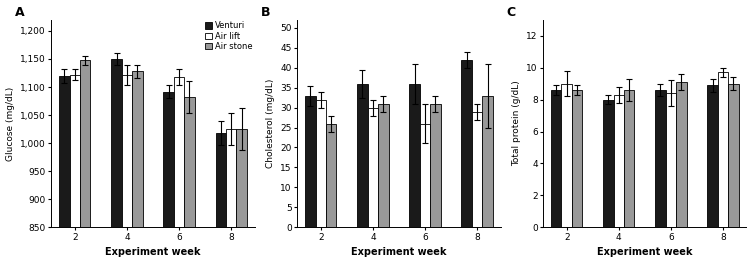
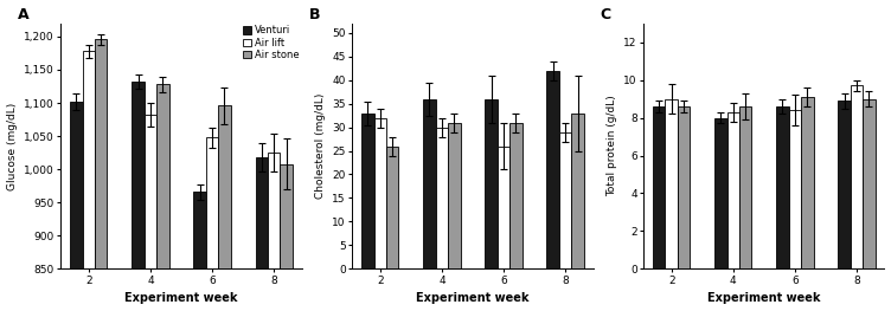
A/Venturi/2: 1,120 -> 1,102
A/Air lift/2: 1,122 -> 1,178
A/Air stone/2: 1,148 -> 1,196
A/Venturi/4: 1,150 -> 1,132
A/Air lift/4: 1,122 -> 1,082
A/Venturi/6: 1,092 -> 966
A/Air lift/6: 1,118 -> 1,048
A/Air stone/6: 1,082 -> 1,096
A/Air stone/8: 1,025 -> 1,008
